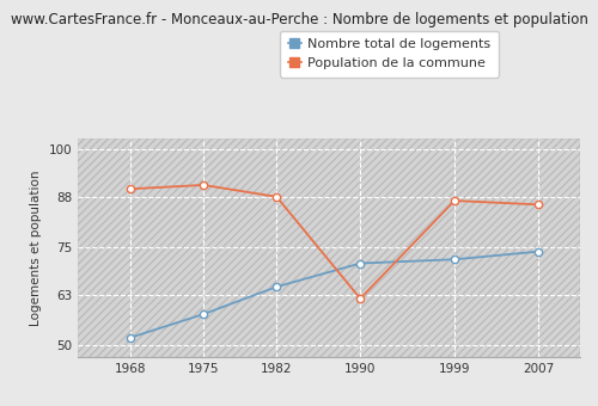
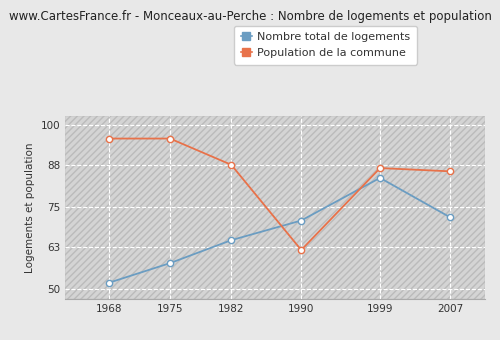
Population de la commune/1968: 90 -> 96
Population de la commune/1975: 91 -> 96
Nombre total de logements/1999: 72 -> 84
Nombre total de logements/2007: 74 -> 72
